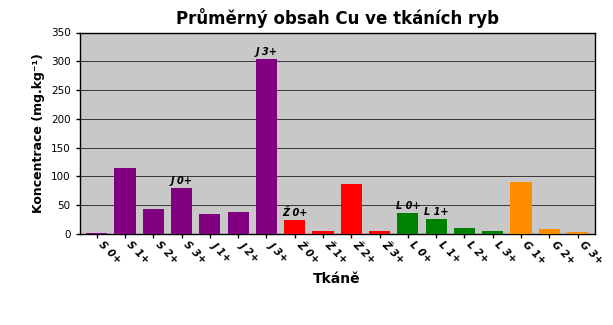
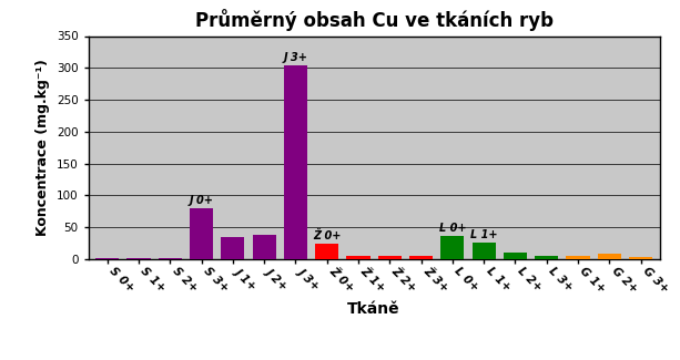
S 1+: 114 -> 2
S 2+: 44 -> 2
Ž 2+: 86 -> 5
G 1+: 90 -> 6
